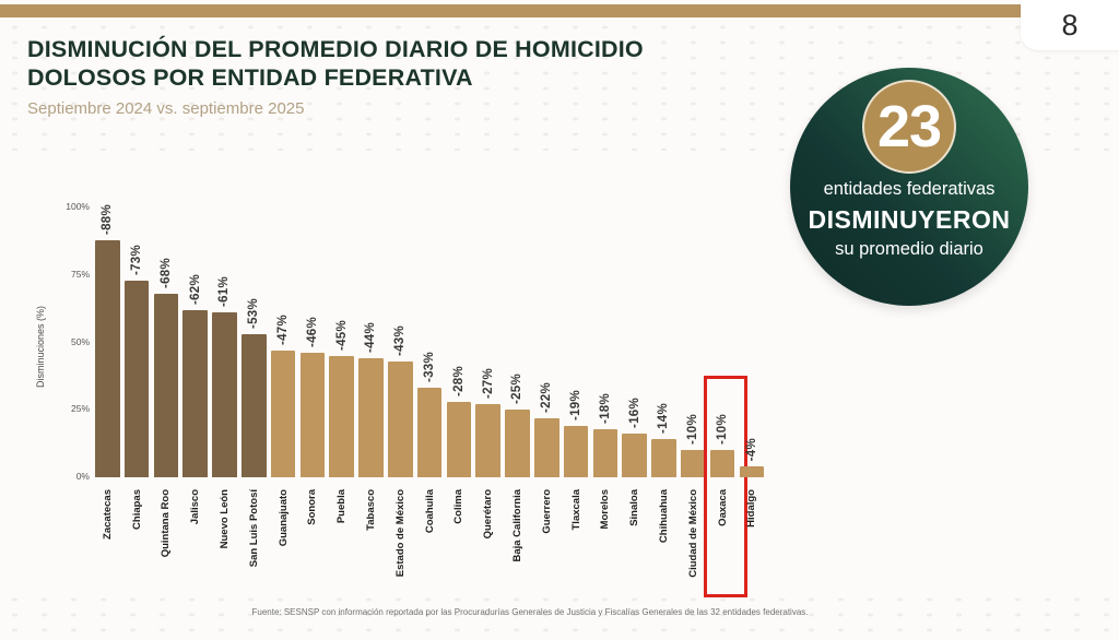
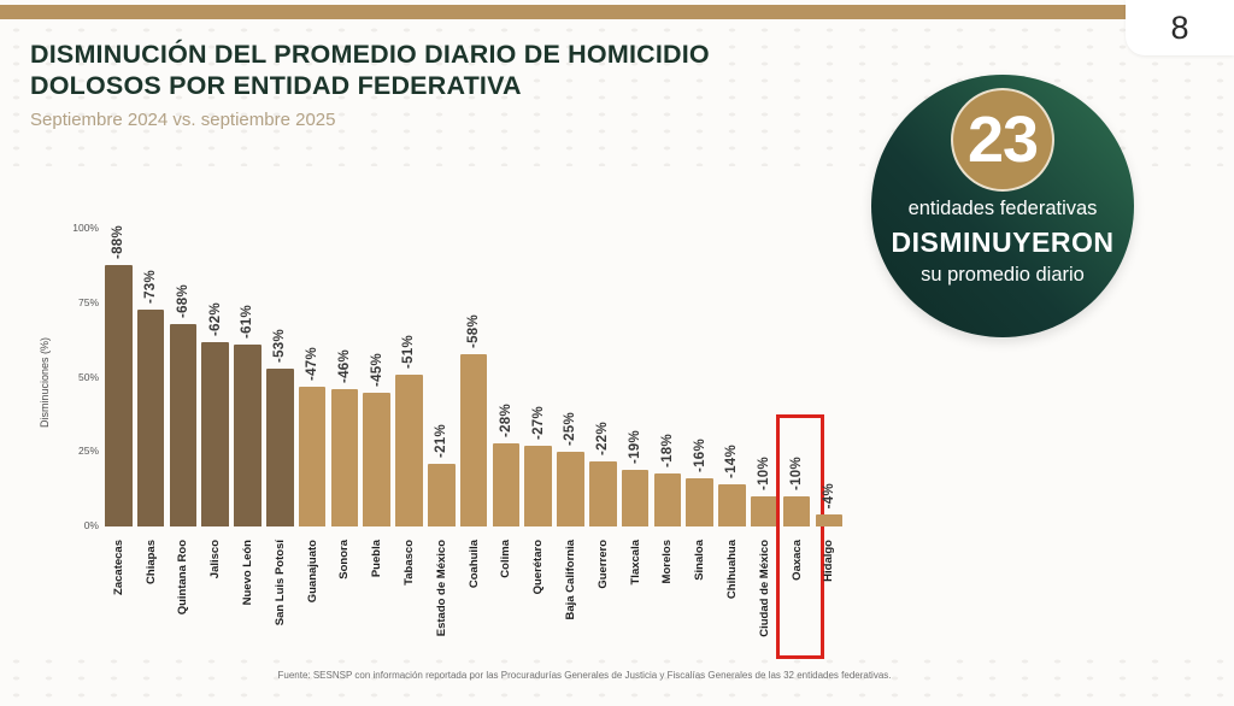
Tabasco: -44% -> -51%
Estado de México: -43% -> -21%
Coahuila: -33% -> -58%
